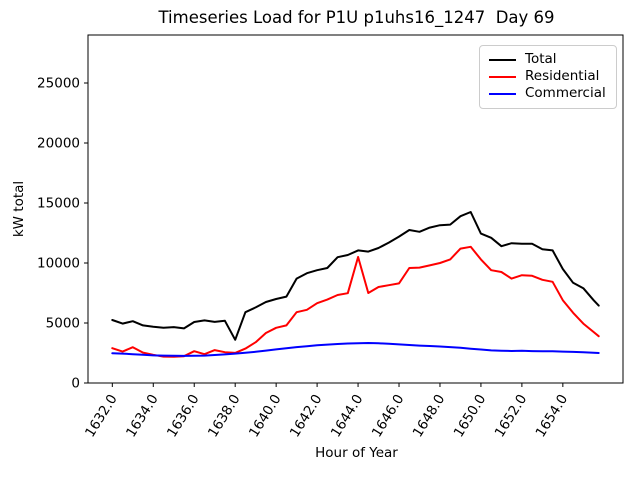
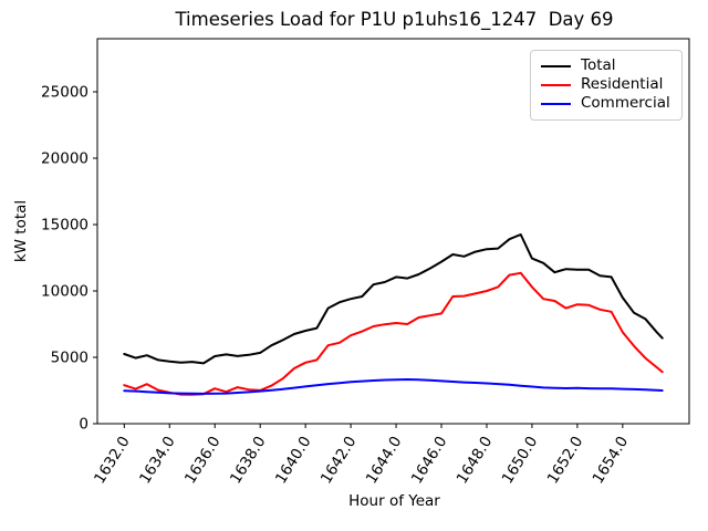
Total/1638.0: 3600 -> 5300
Residential/1644.0: 10500 -> 7600
